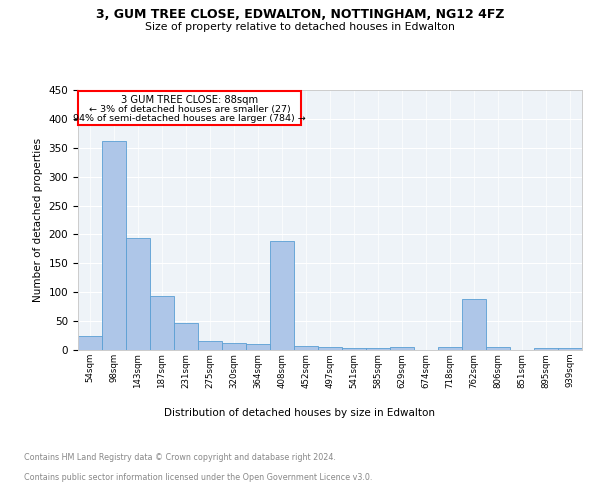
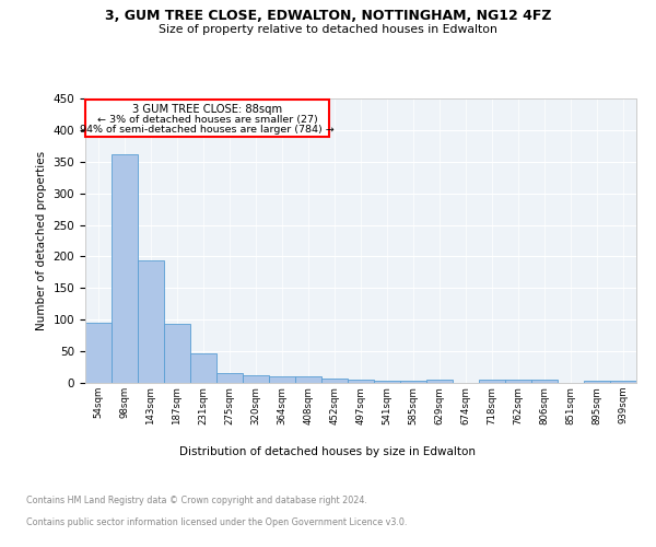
54sqm: 24 -> 95
408sqm: 188 -> 10
762sqm: 88 -> 5
